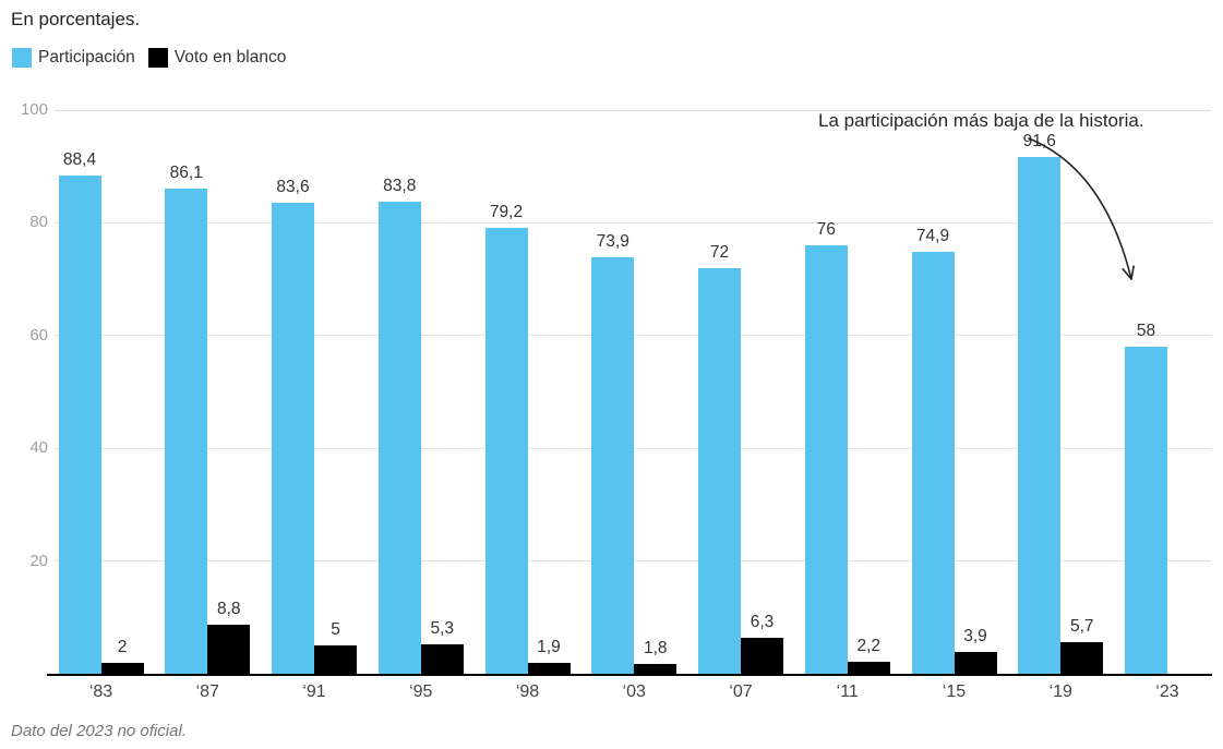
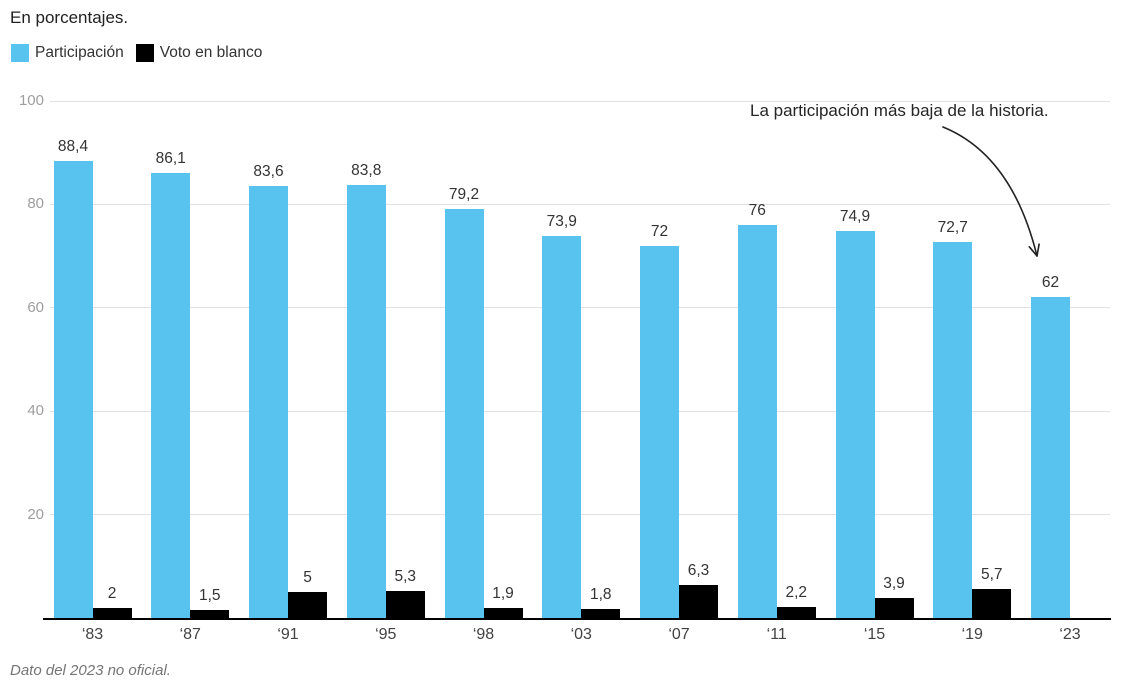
Voto en blanco/‘87: 8,8 -> 1,5
Participación/‘19: 91,6 -> 72,7
Participación/‘23: 58 -> 62
